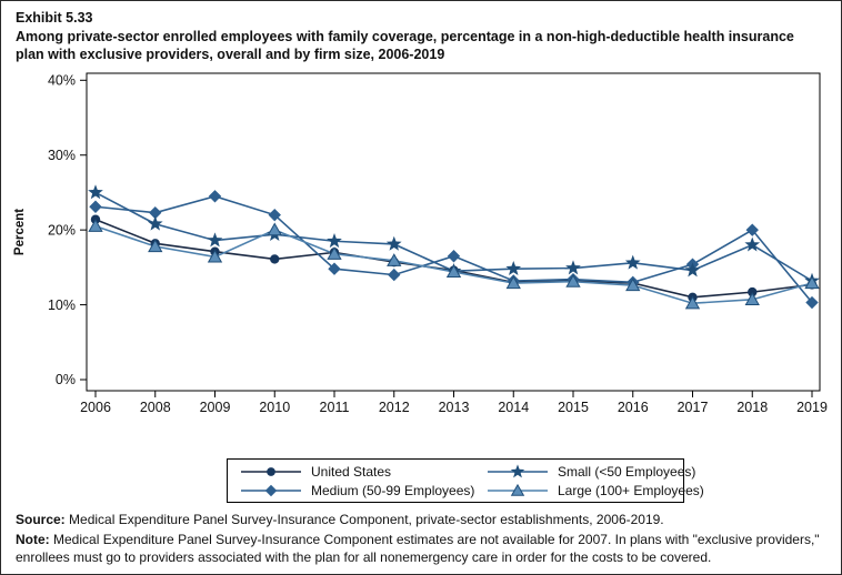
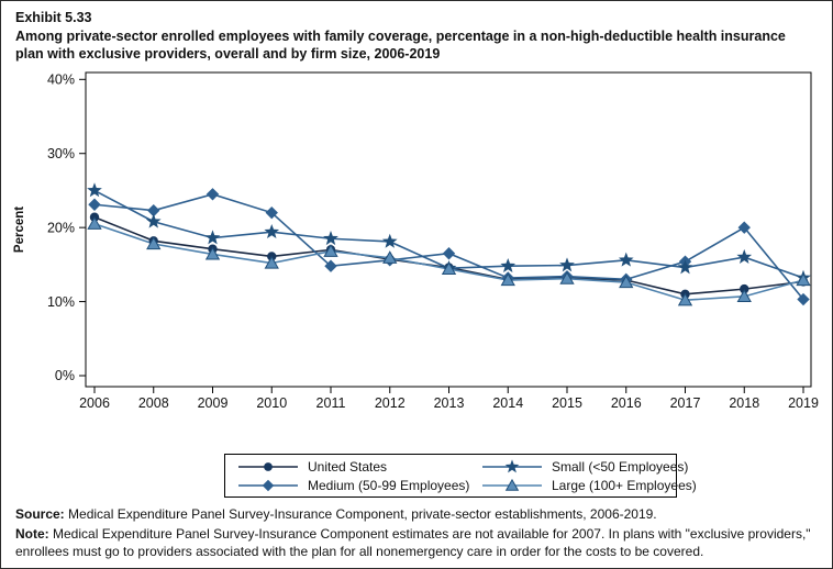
Large (100+ Employees)/2010: 20% -> 15%
Medium (50-99 Employees)/2012: 14% -> 16%
Small (<50 Employees)/2018: 18% -> 16%
